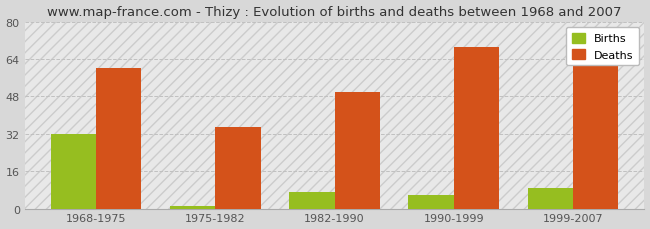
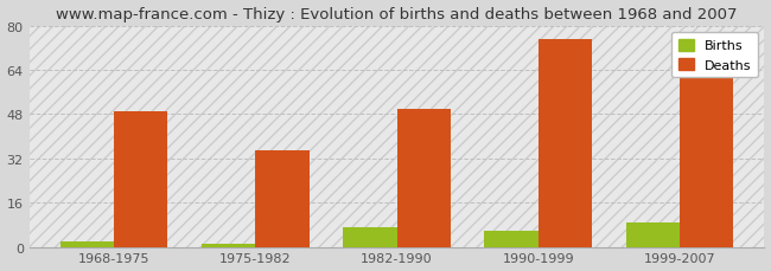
Births/1968-1975: 32 -> 2
Deaths/1968-1975: 60 -> 49
Deaths/1990-1999: 69 -> 75
